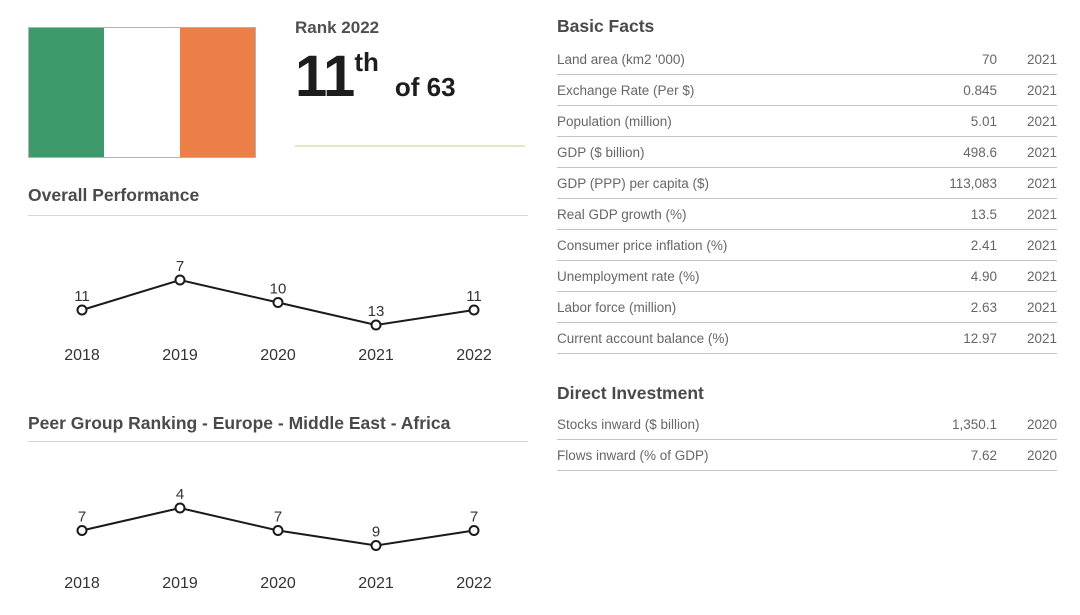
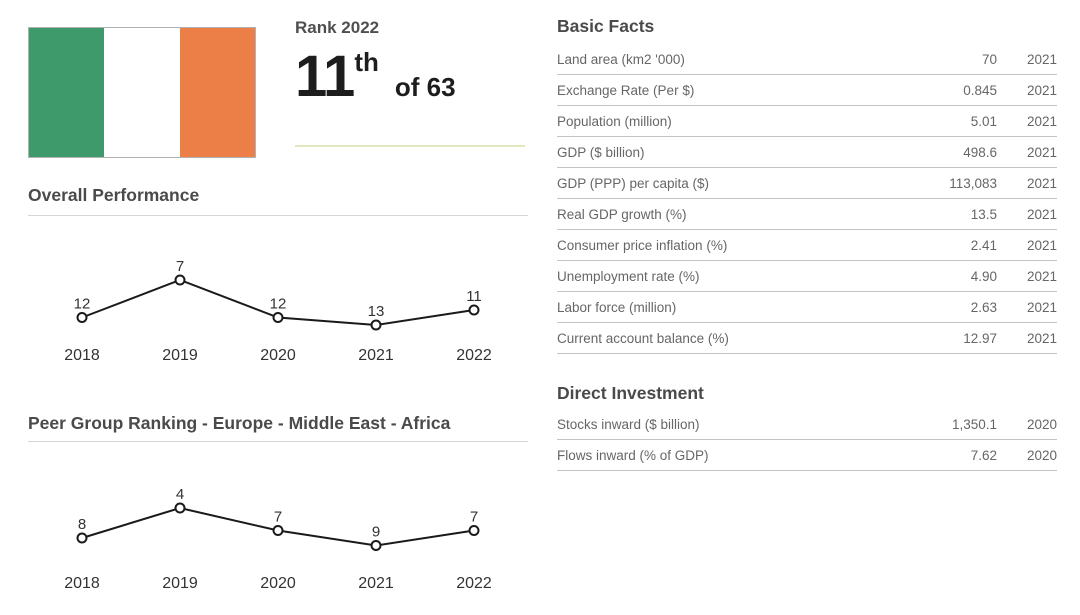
Overall Performance/2018: 11 -> 12
Overall Performance/2020: 10 -> 12
Peer Group Ranking - Europe - Middle East - Africa/2018: 7 -> 8
